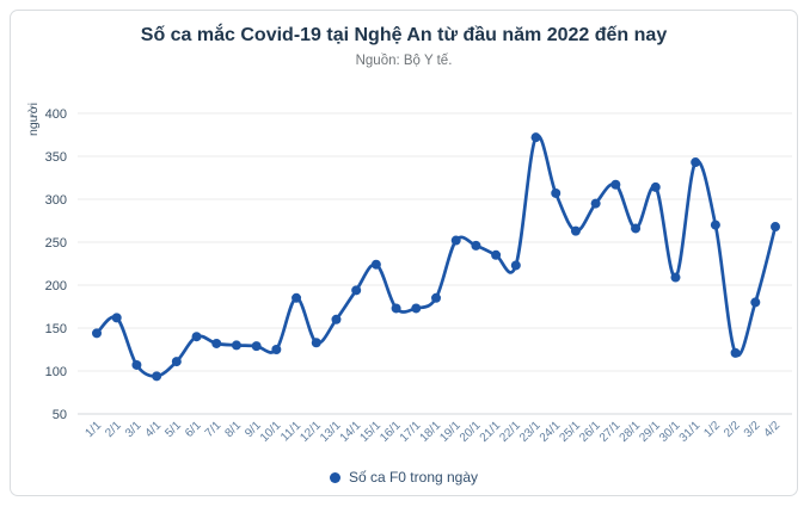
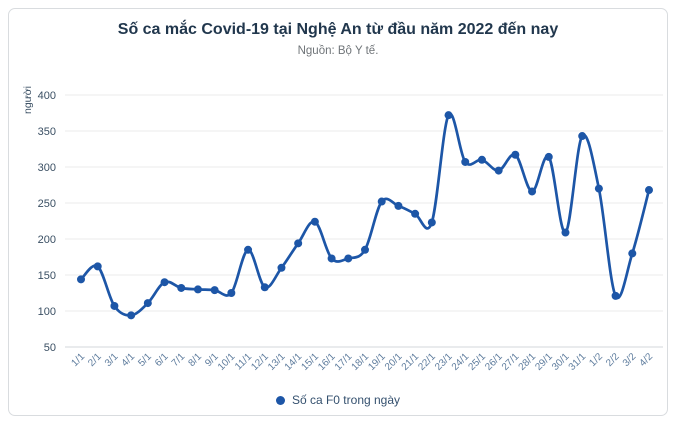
25/1: 260 -> 310
